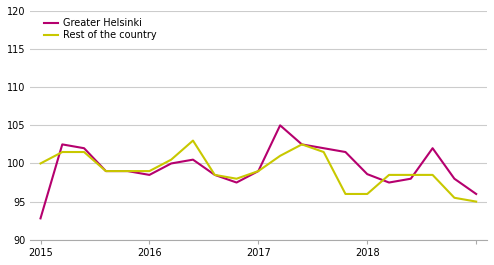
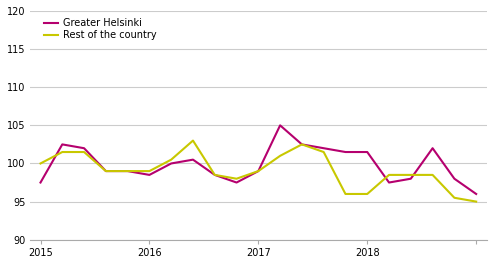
Greater Helsinki/2015: 92.8 -> 97.5
Greater Helsinki/2018: 98.6 -> 101.5
